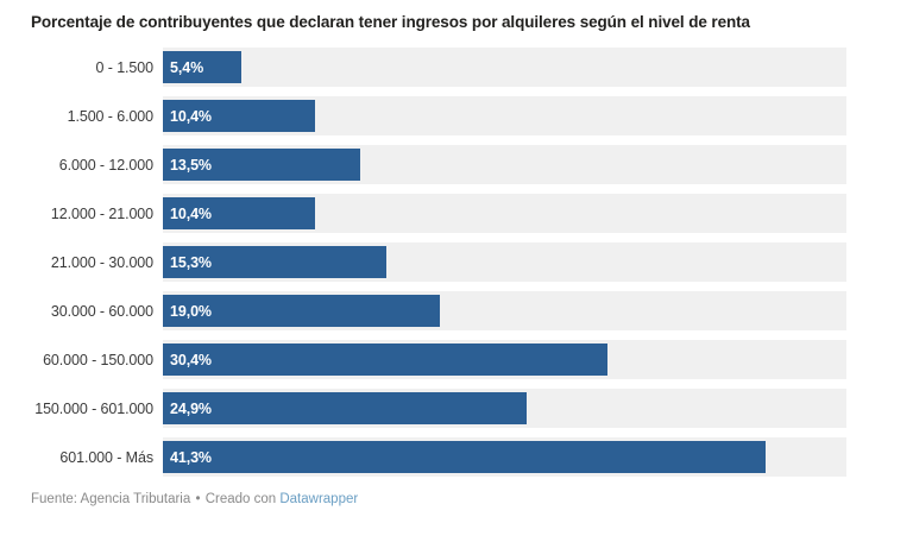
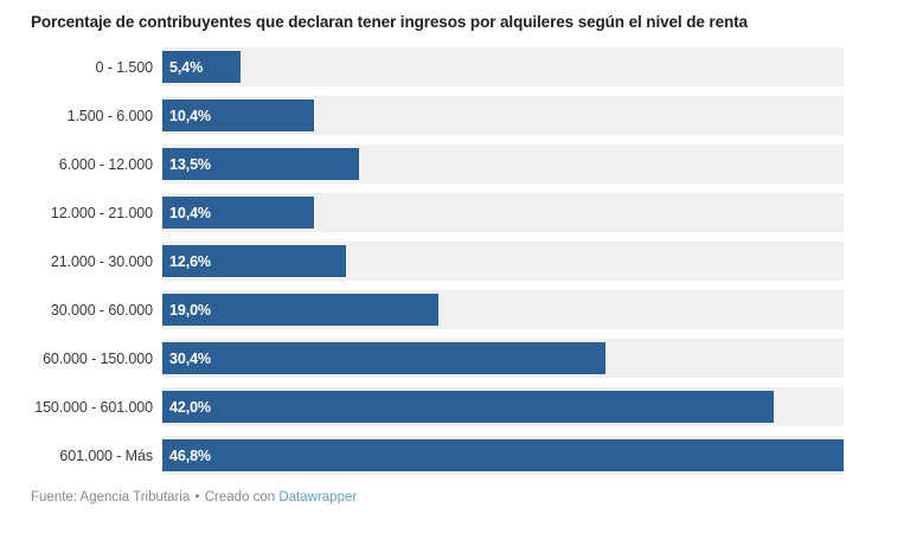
21.000 - 30.000: 15,3% -> 12,6%
150.000 - 601.000: 24,9% -> 42,0%
601.000 - Más: 41,3% -> 46,8%
